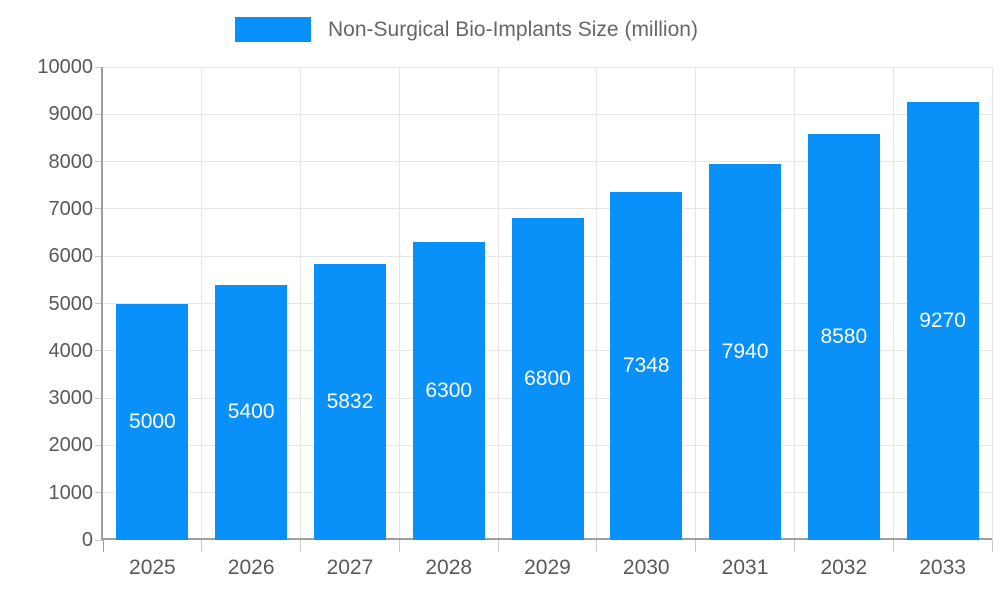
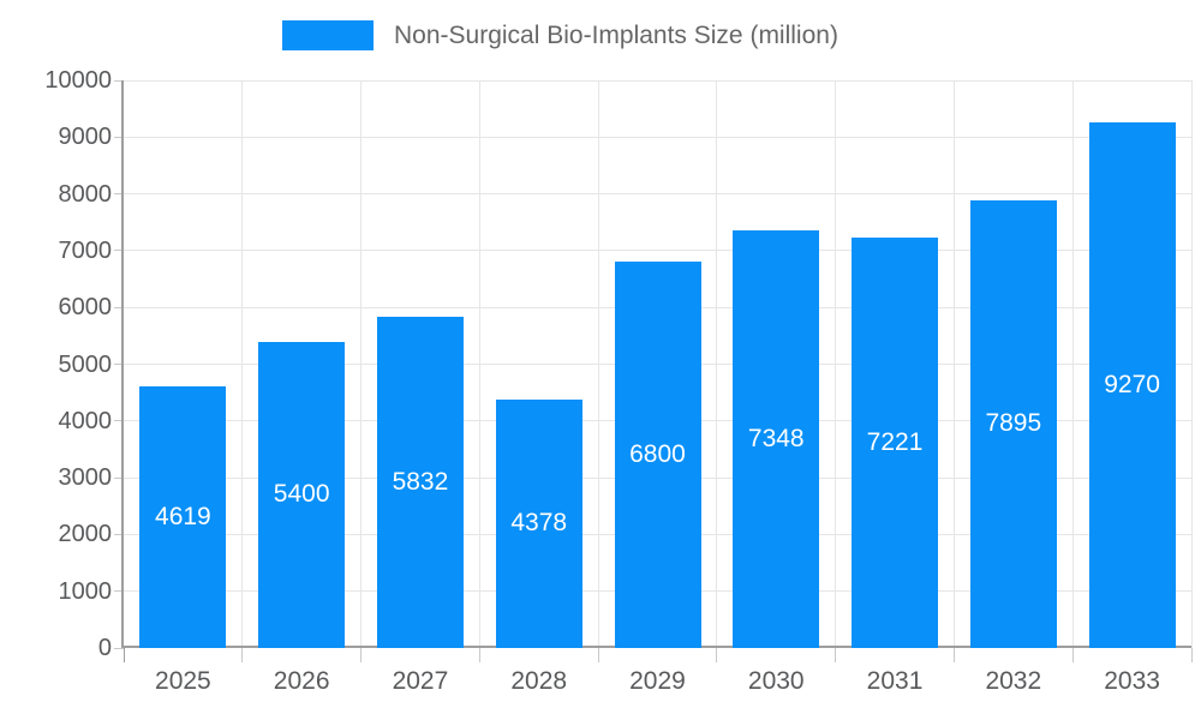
2025: 5000 -> 4619
2028: 6300 -> 4378
2031: 7940 -> 7221
2032: 8580 -> 7895
